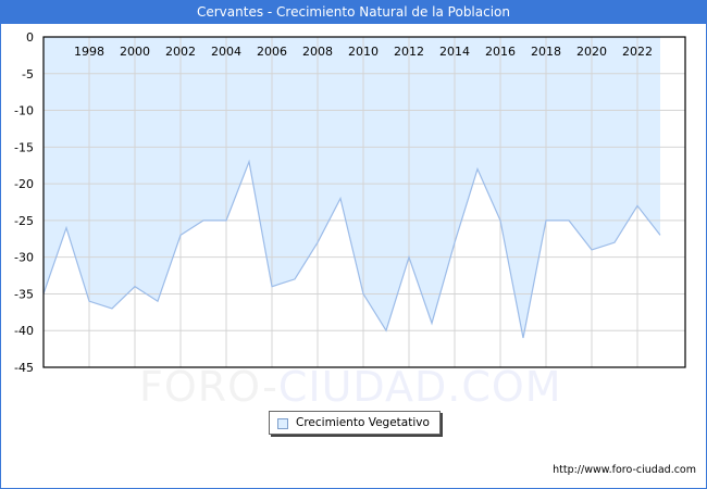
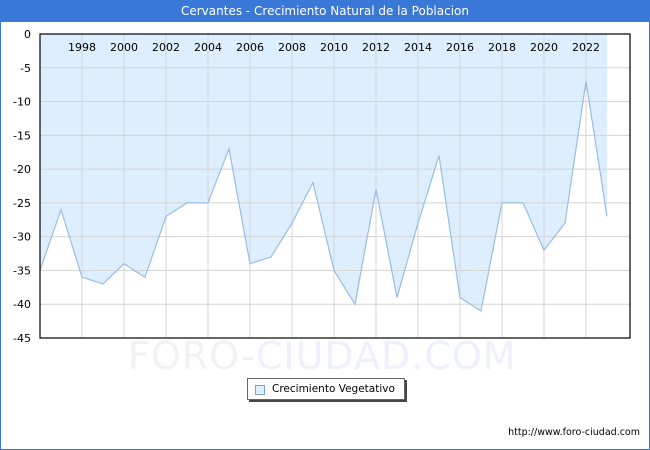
2012: -30 -> -23
2016: -25 -> -39
2020: -29 -> -32
2022: -23 -> -7
